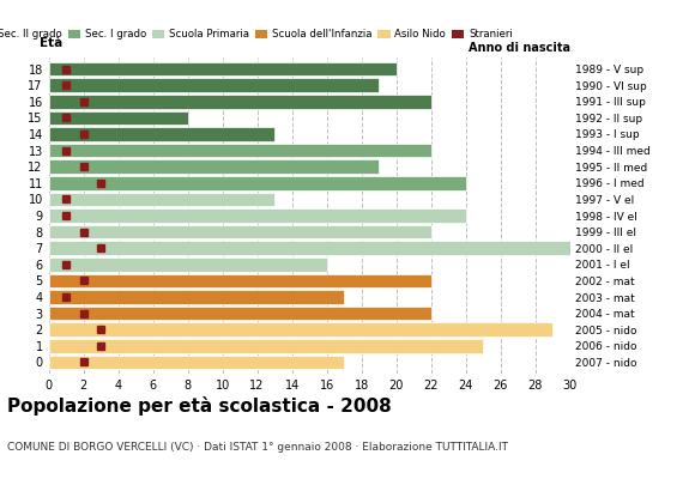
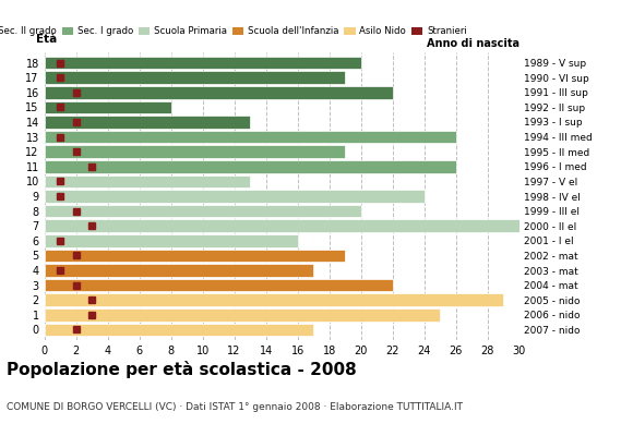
13: 22 -> 26
11: 24 -> 26
8: 22 -> 20
5: 22 -> 19
